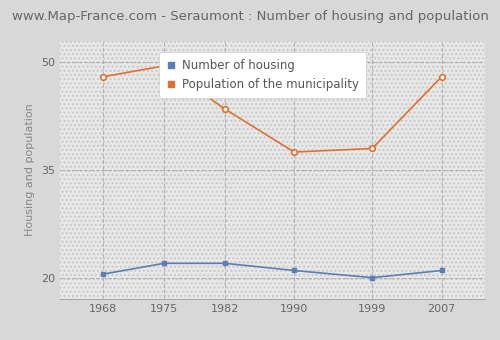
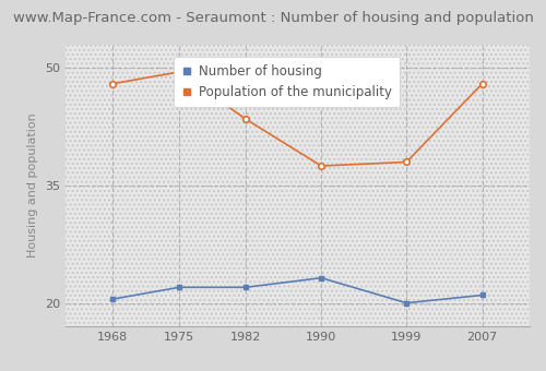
Number of housing/1990: 21.0 -> 23.2
